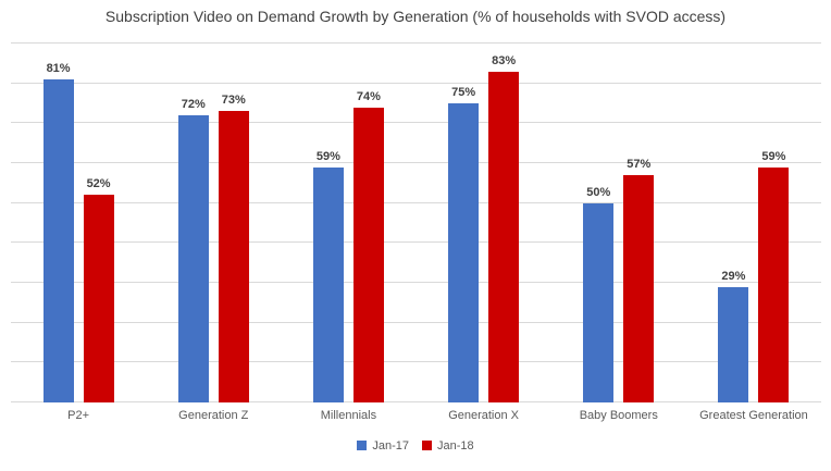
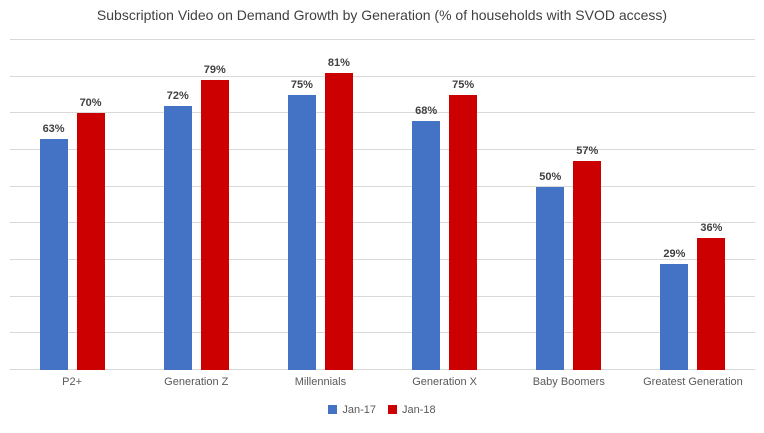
Jan-17/P2+: 81% -> 63%
Jan-18/P2+: 52% -> 70%
Jan-18/Generation Z: 73% -> 79%
Jan-17/Millennials: 59% -> 75%
Jan-18/Millennials: 74% -> 81%
Jan-17/Generation X: 75% -> 68%
Jan-18/Generation X: 83% -> 75%
Jan-18/Greatest Generation: 59% -> 36%
